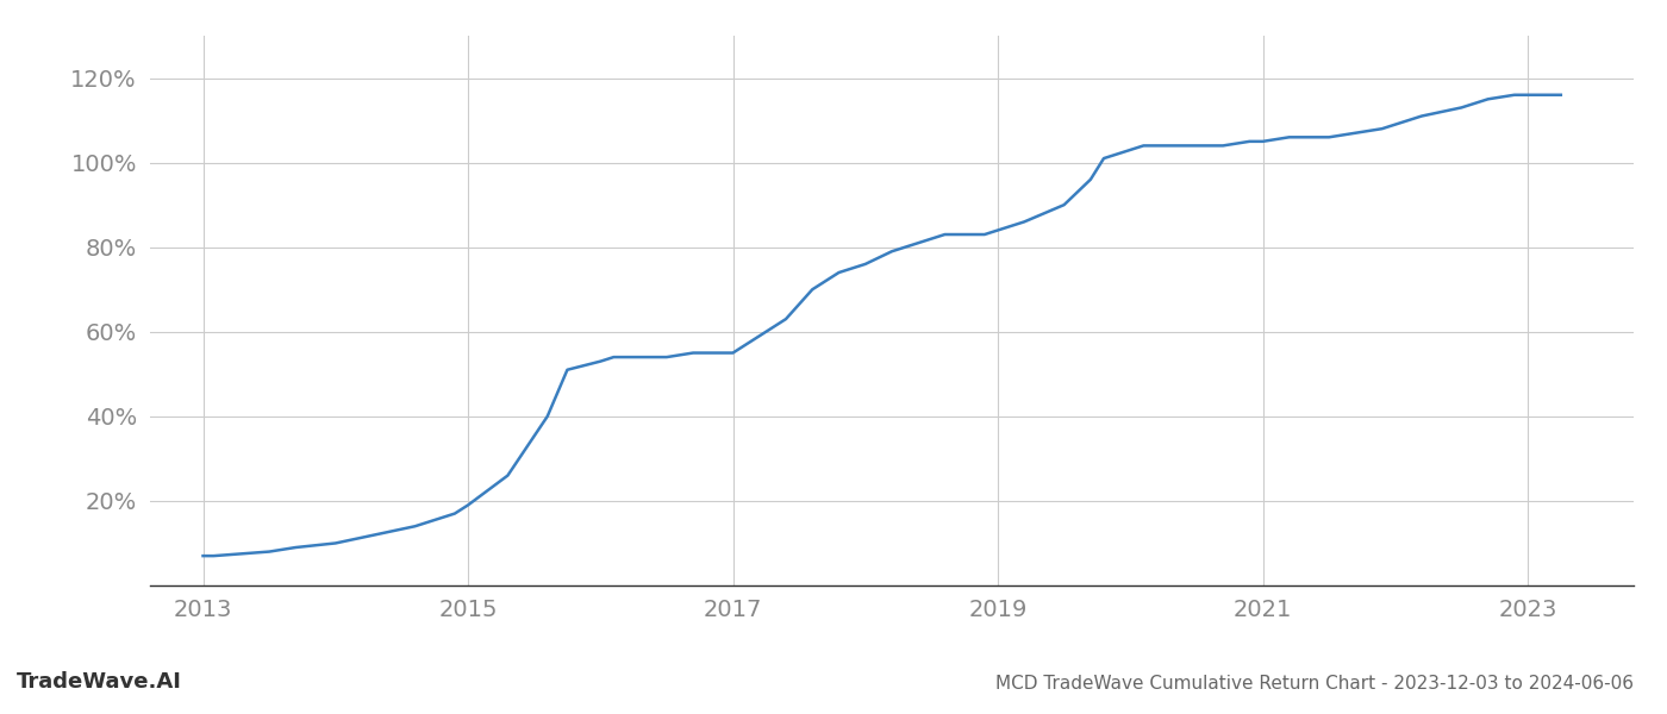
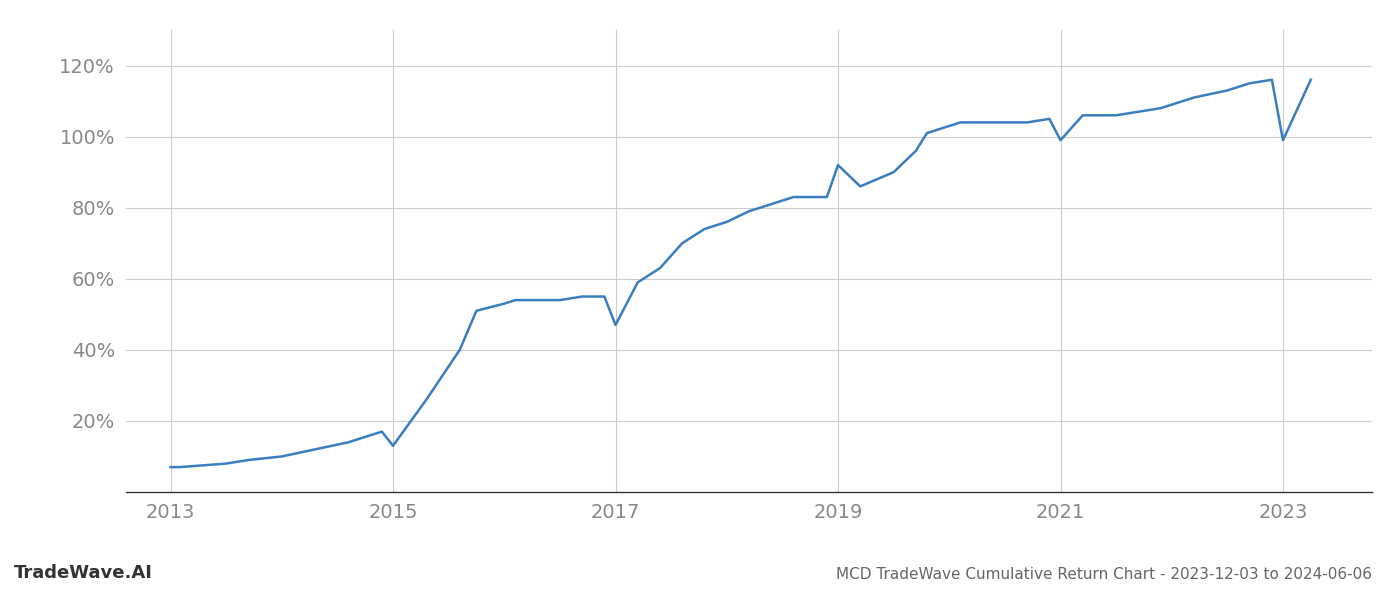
2015: 19% -> 13%
2017: 55% -> 47%
2019: 84% -> 92%
2021: 105% -> 99%
2023: 116% -> 99%
